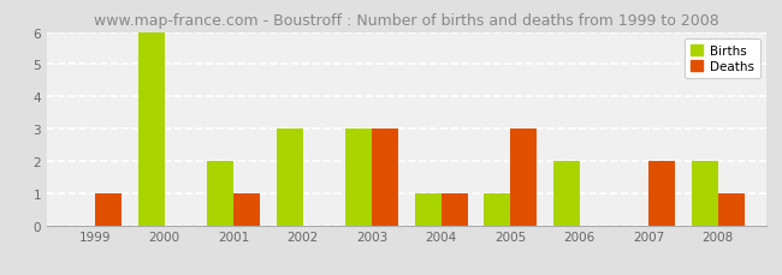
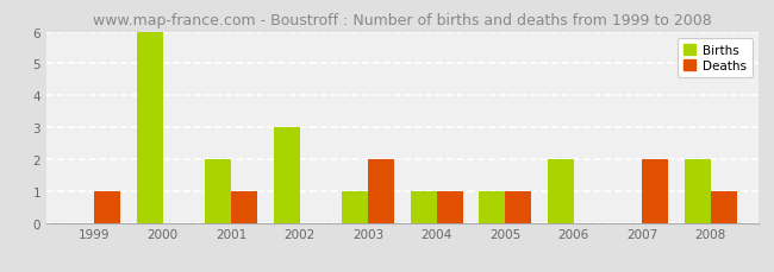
Births/2003: 3 -> 1
Deaths/2003: 3 -> 2
Deaths/2005: 3 -> 1
